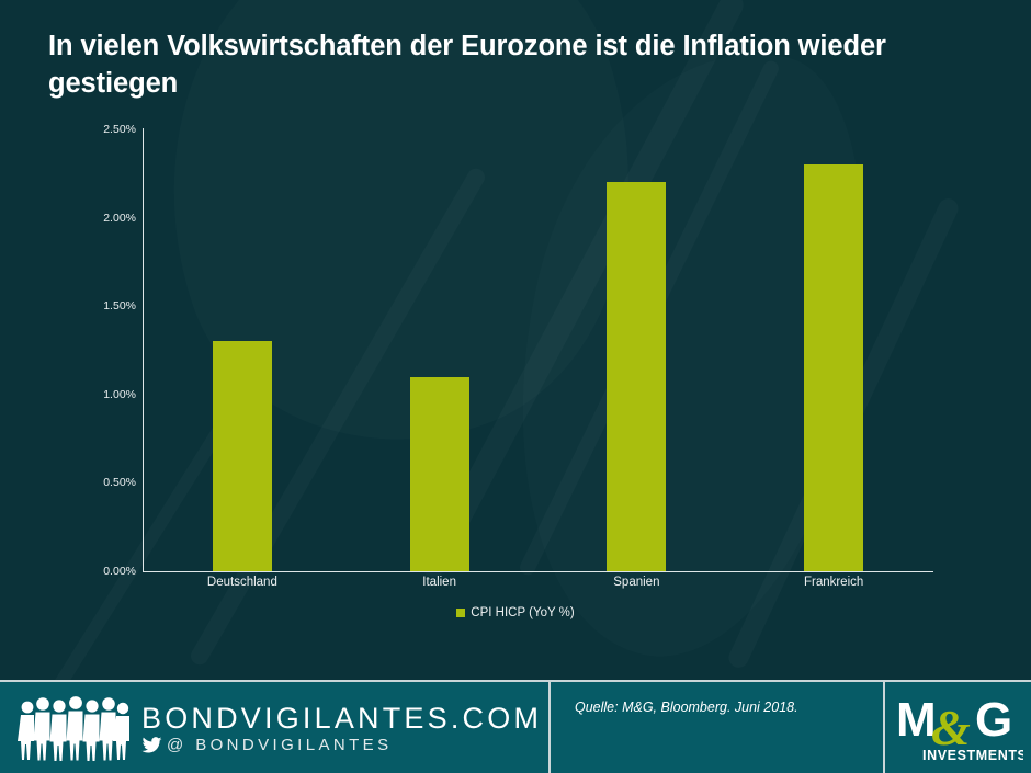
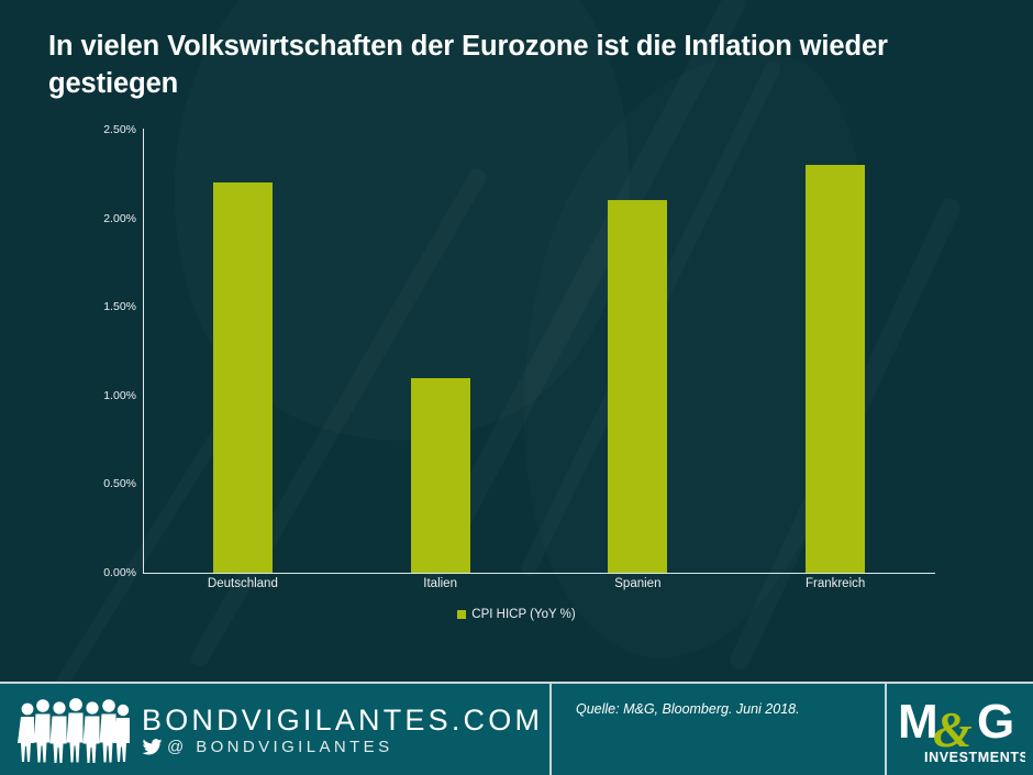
Deutschland: 1.3% -> 2.2%
Spanien: 2.2% -> 2.1%
